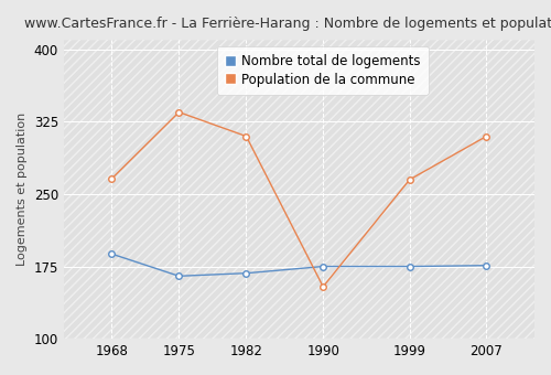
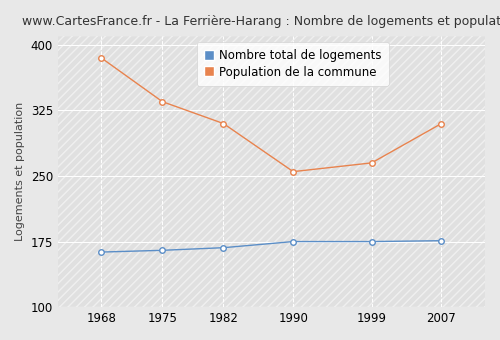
Nombre total de logements/1968: 188 -> 163
Population de la commune/1968: 266 -> 385
Population de la commune/1990: 154 -> 255
